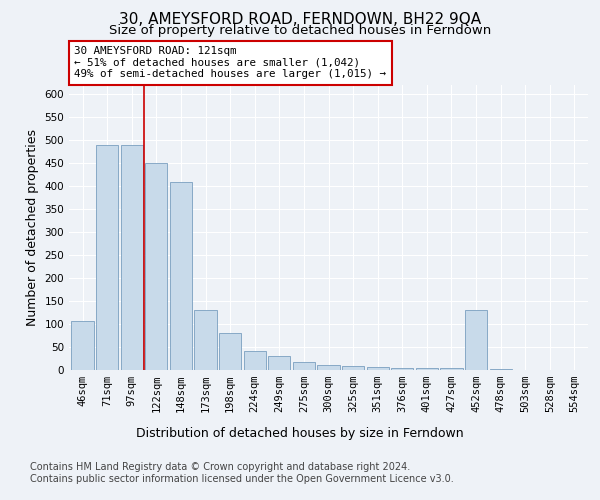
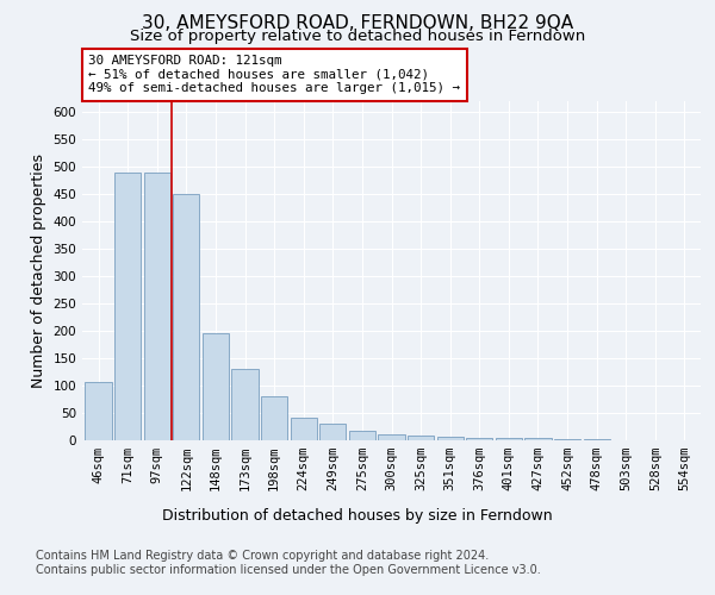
148sqm: 410 -> 195
452sqm: 130 -> 2
